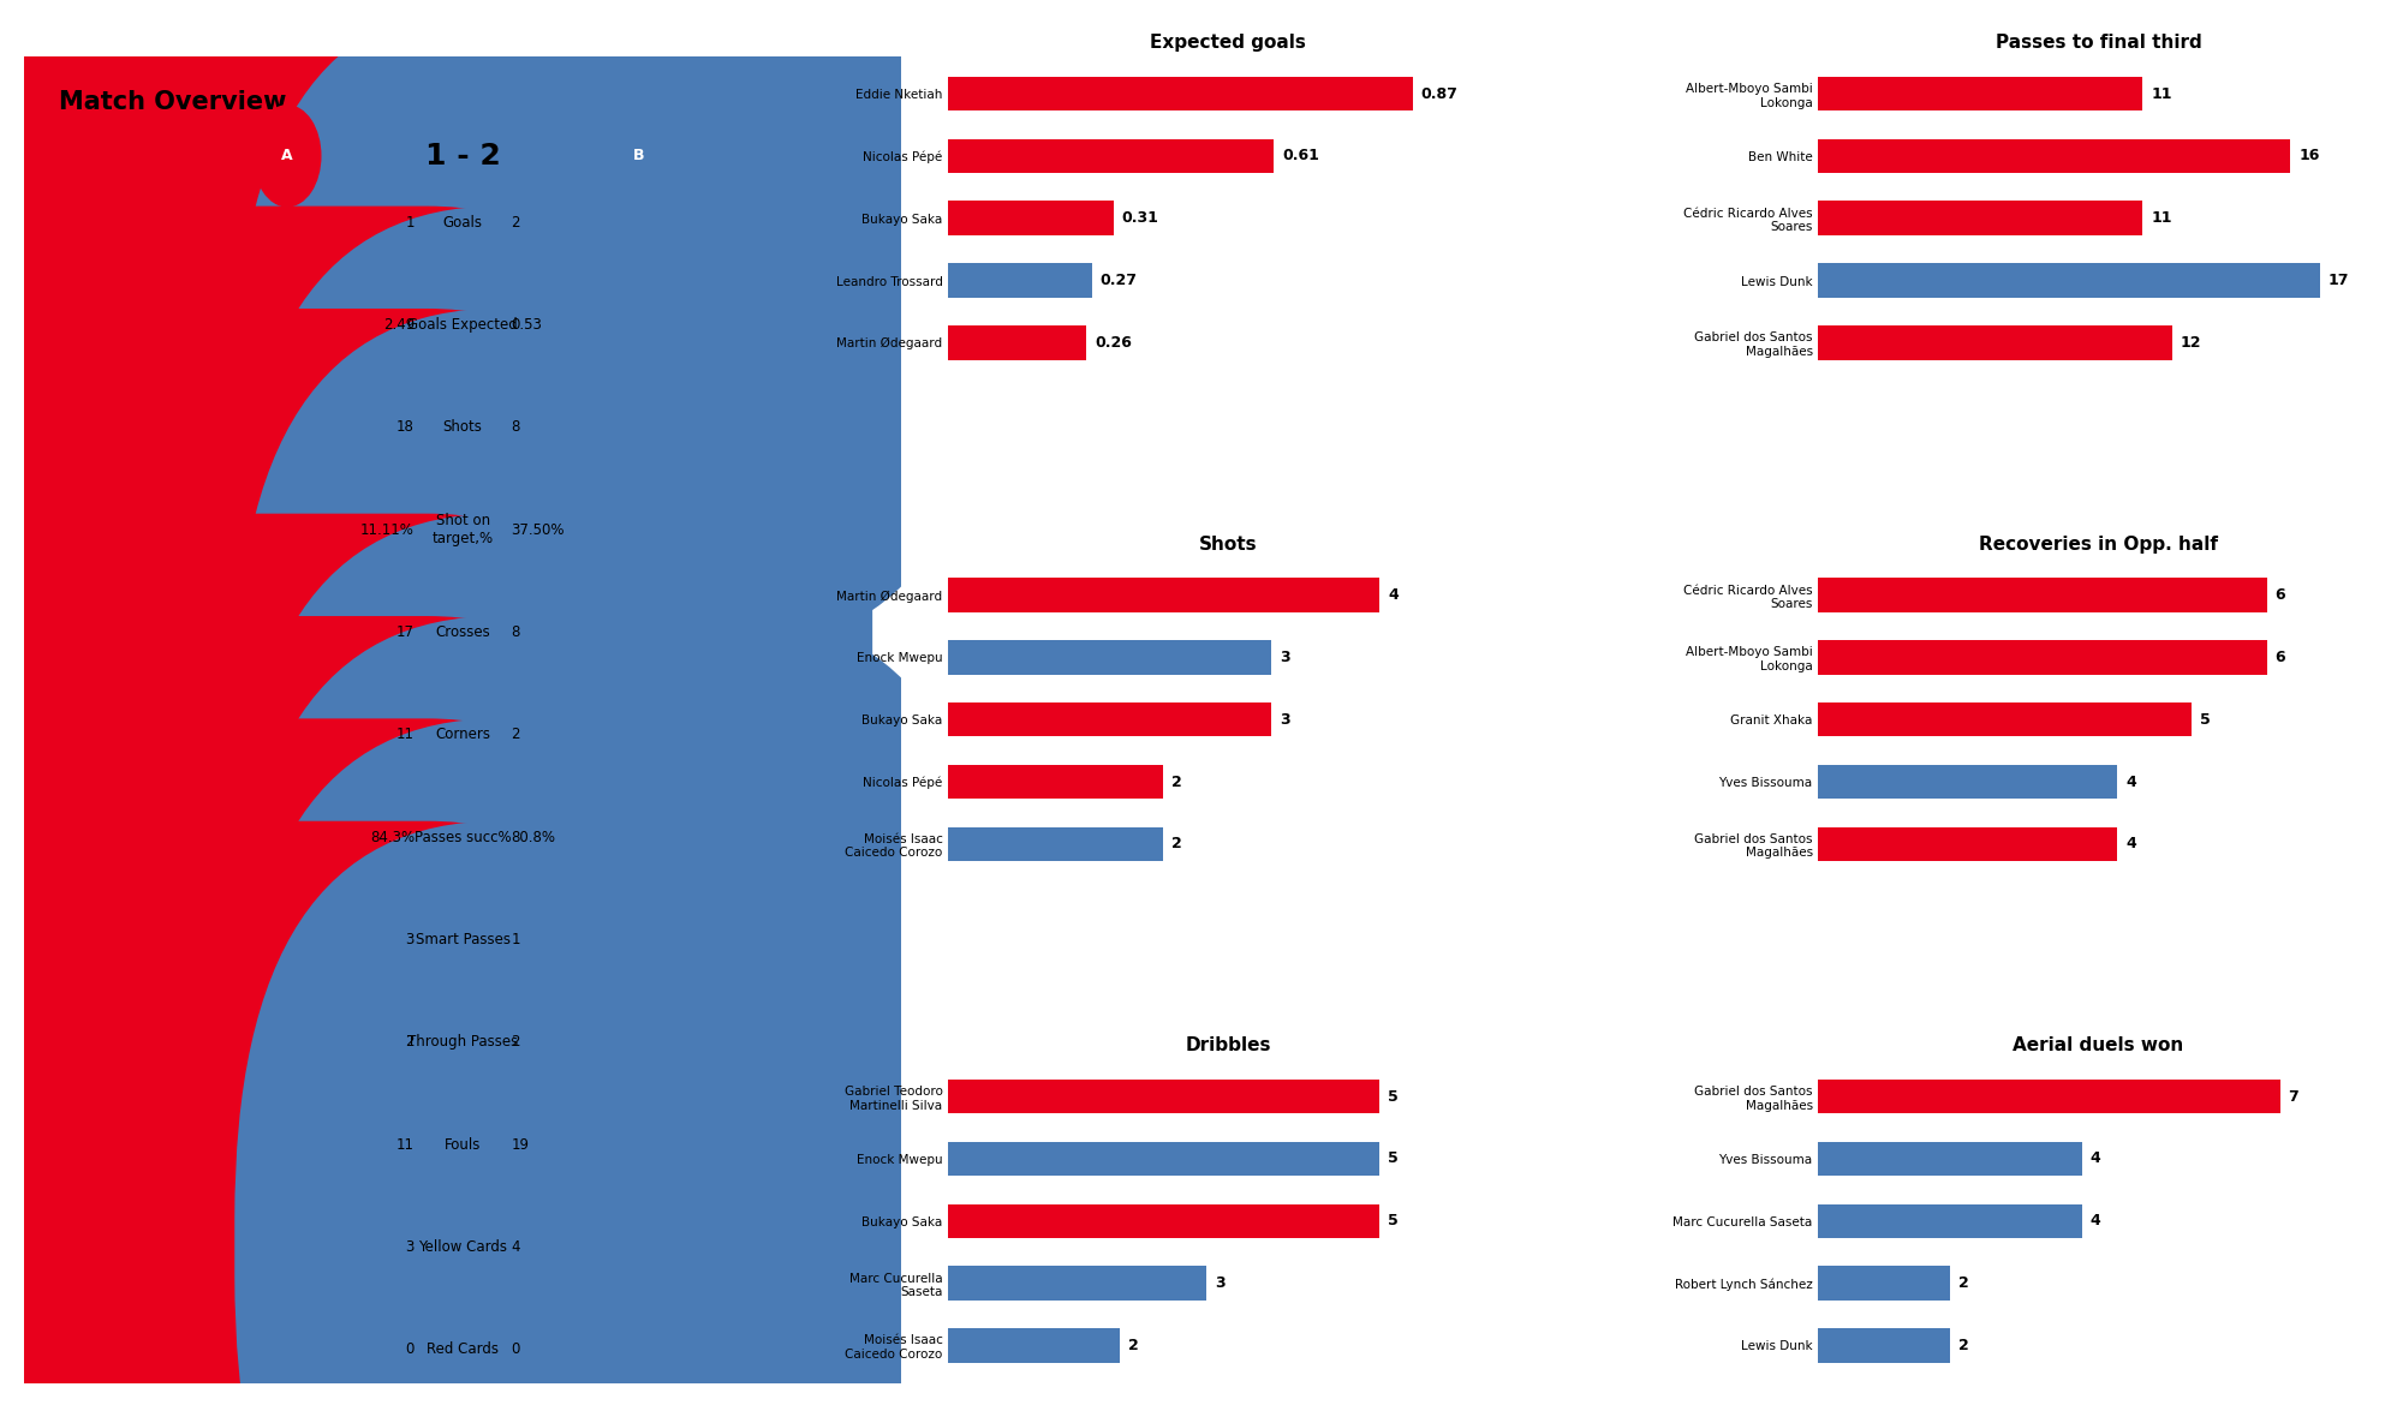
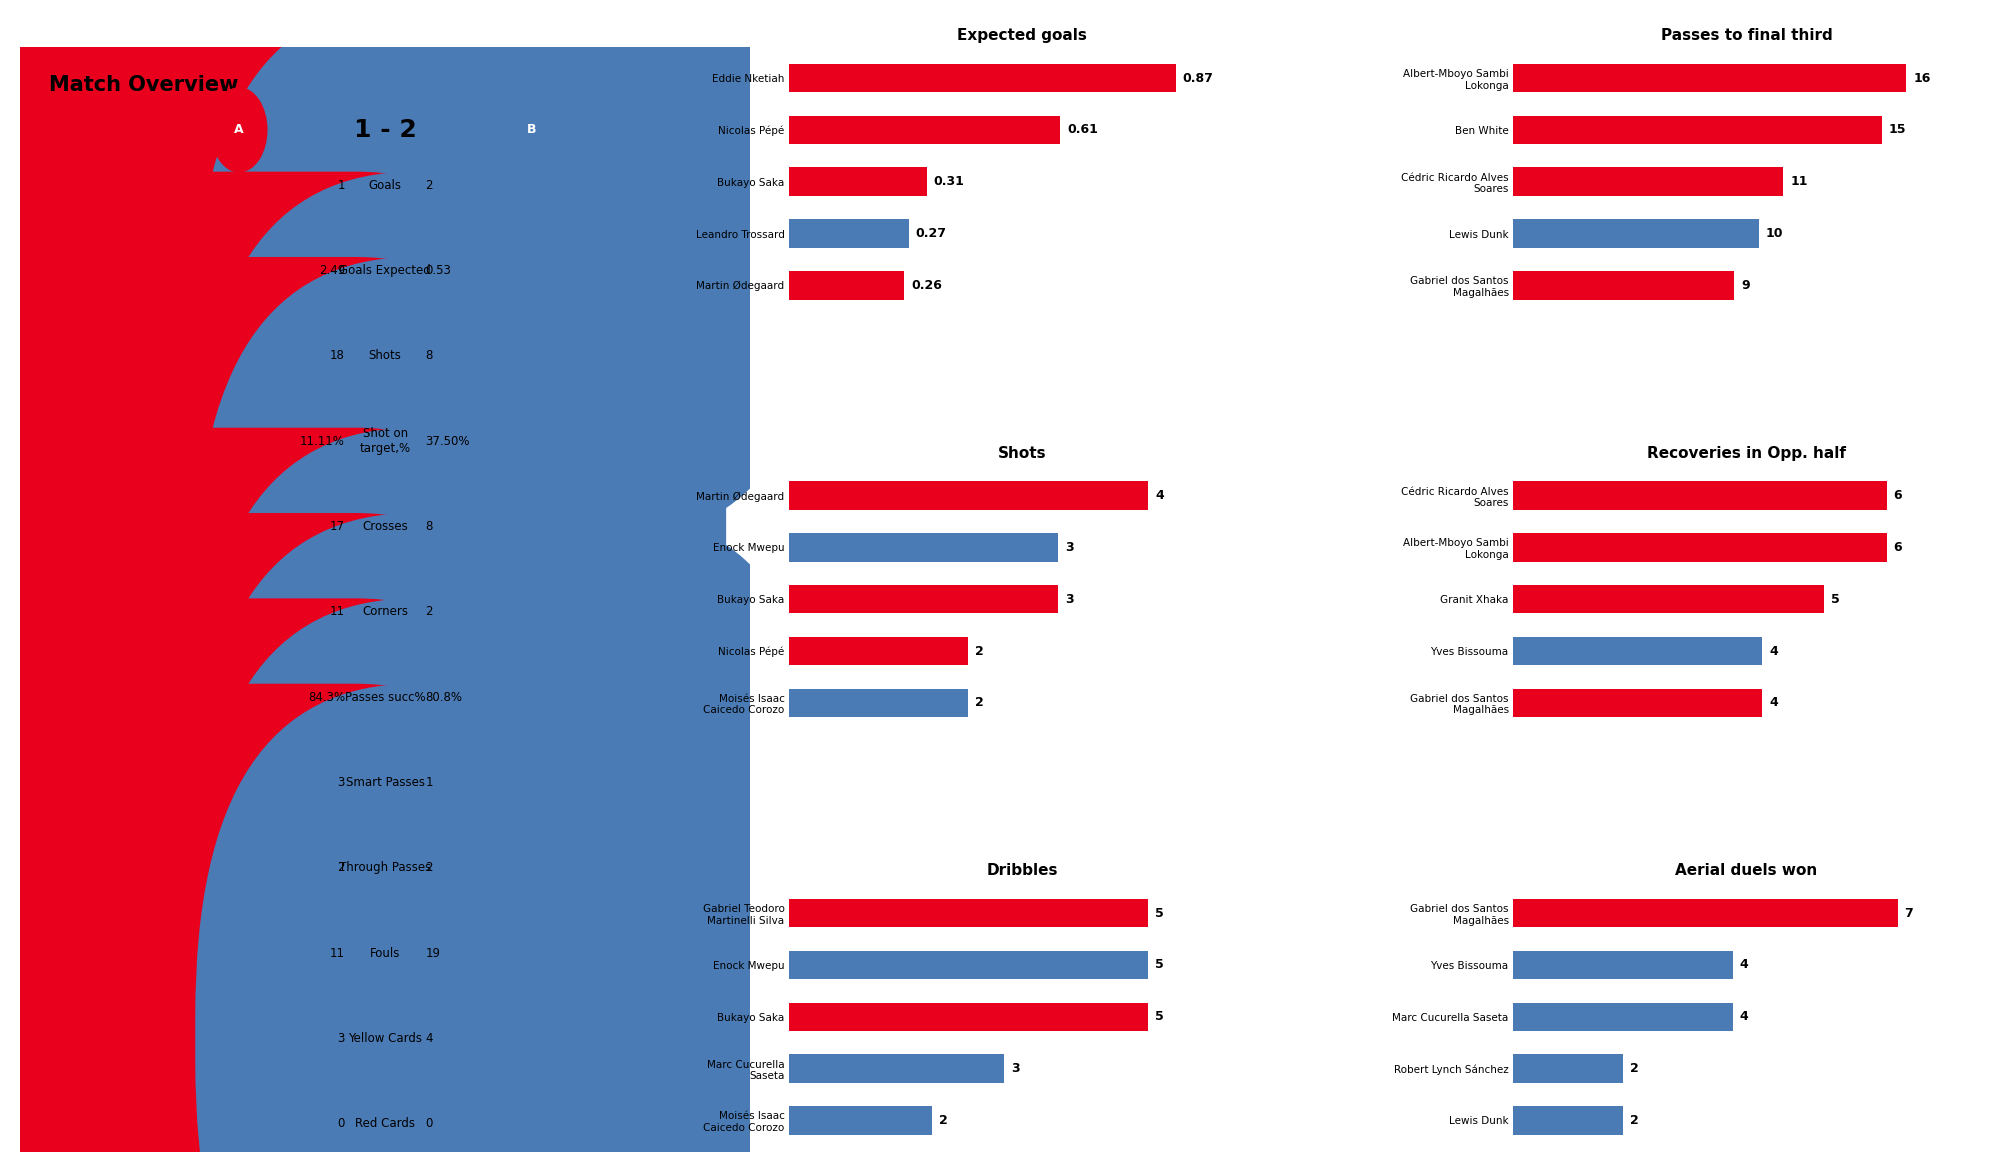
Passes to final third/Albert-Mboyo Sambi Lokonga: 11 -> 16
Passes to final third/Ben White: 16 -> 15
Passes to final third/Lewis Dunk: 17 -> 10
Passes to final third/Gabriel dos Santos Magalhães: 12 -> 9
